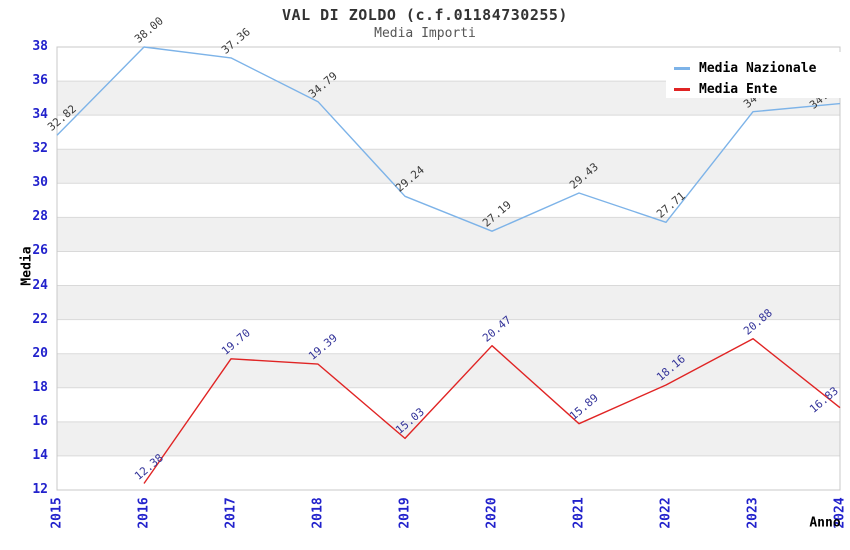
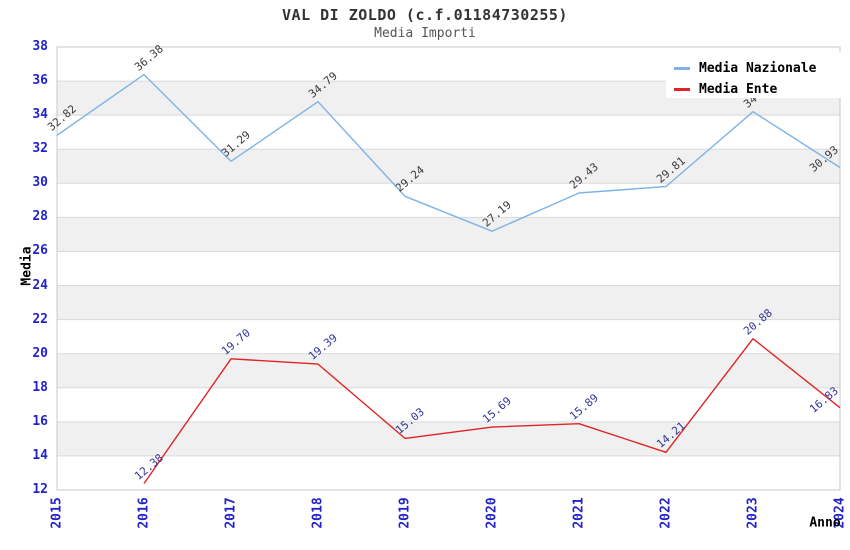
Media Nazionale/2016: 38.00 -> 36.38
Media Nazionale/2017: 37.36 -> 31.29
Media Ente/2020: 20.47 -> 15.69
Media Nazionale/2022: 27.71 -> 29.81
Media Ente/2022: 18.16 -> 14.21
Media Nazionale/2024: 34.68 -> 30.93
